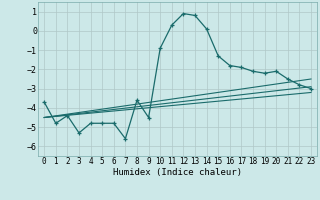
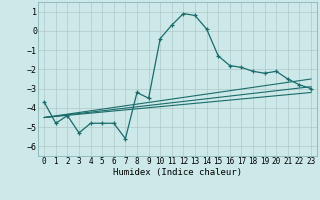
8: -3.6 -> -3.2
9: -4.5 -> -3.5
10: -0.9 -> -0.4
